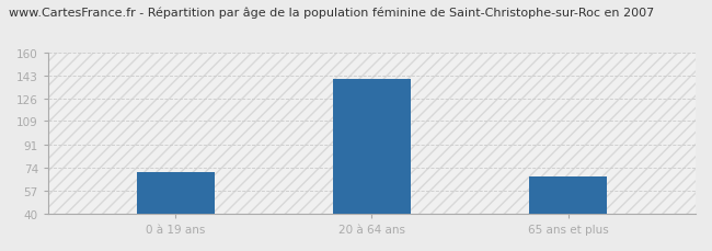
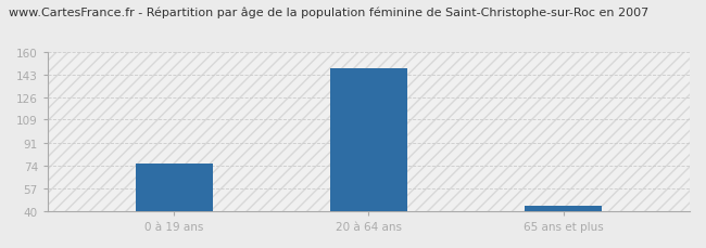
0 à 19 ans: 71 -> 76
20 à 64 ans: 140 -> 148
65 ans et plus: 68 -> 44
